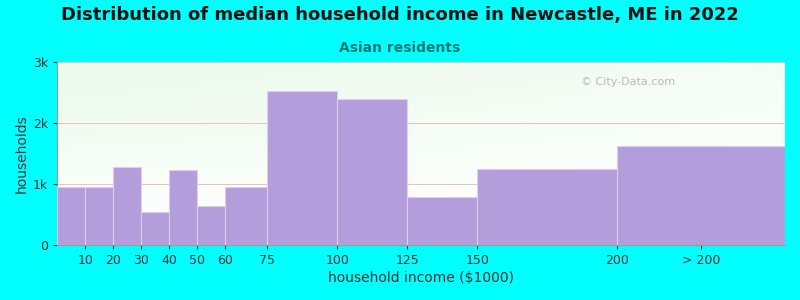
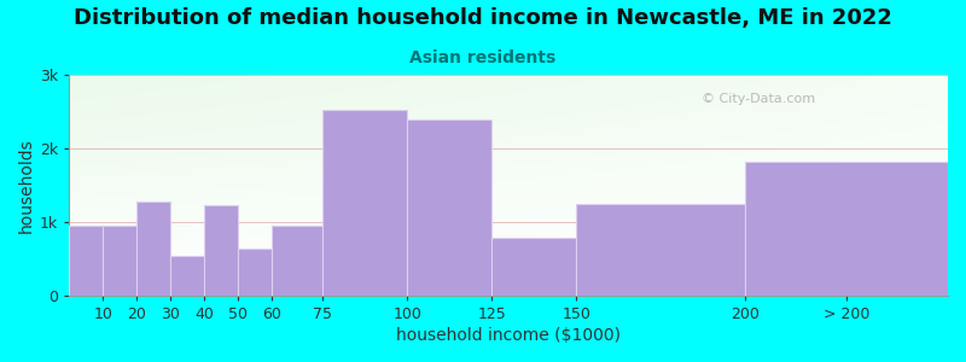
> 200: 1.62k -> 1.82k
